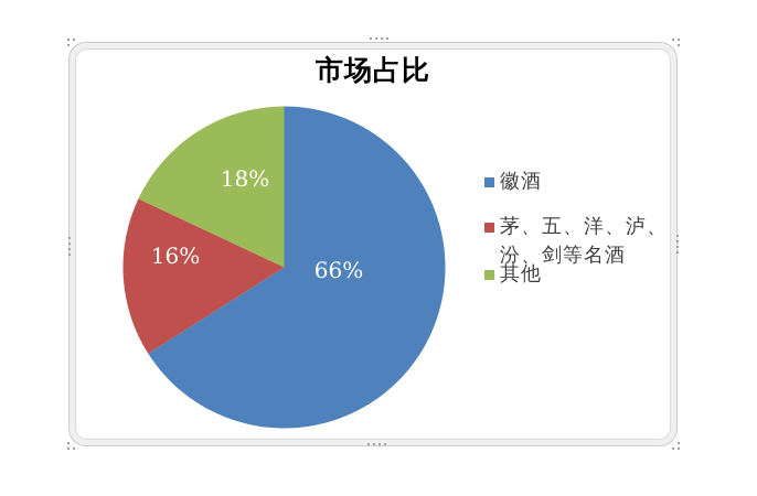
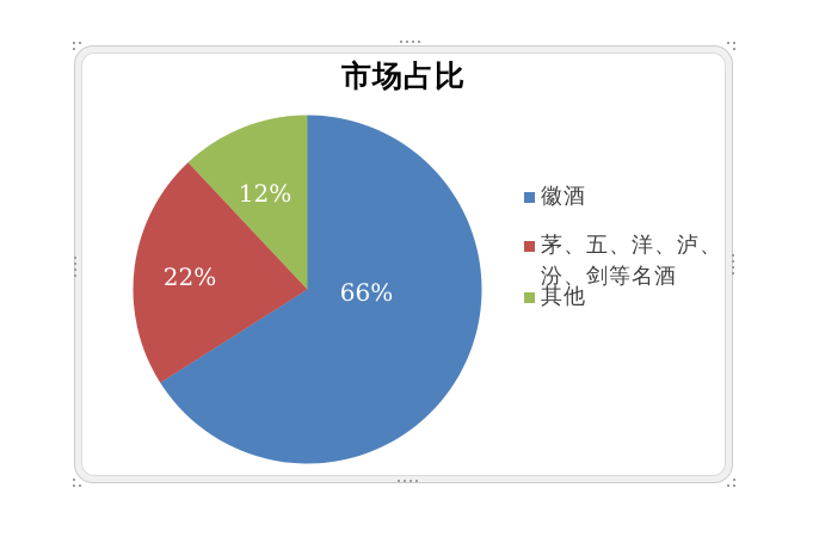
茅、五、洋、泸、汾、剑等名酒: 16% -> 22%
其他: 18% -> 12%
